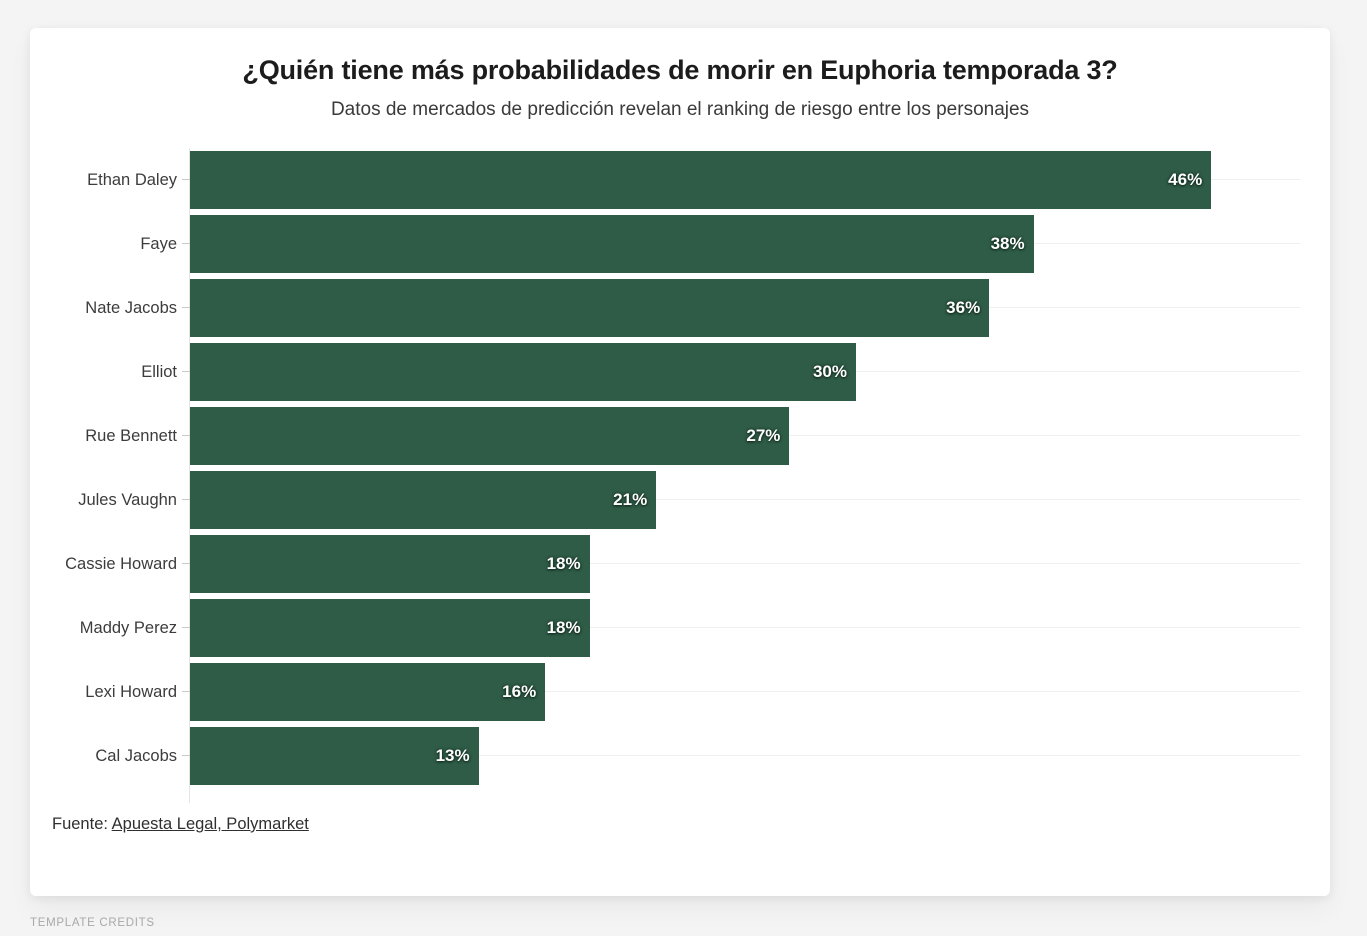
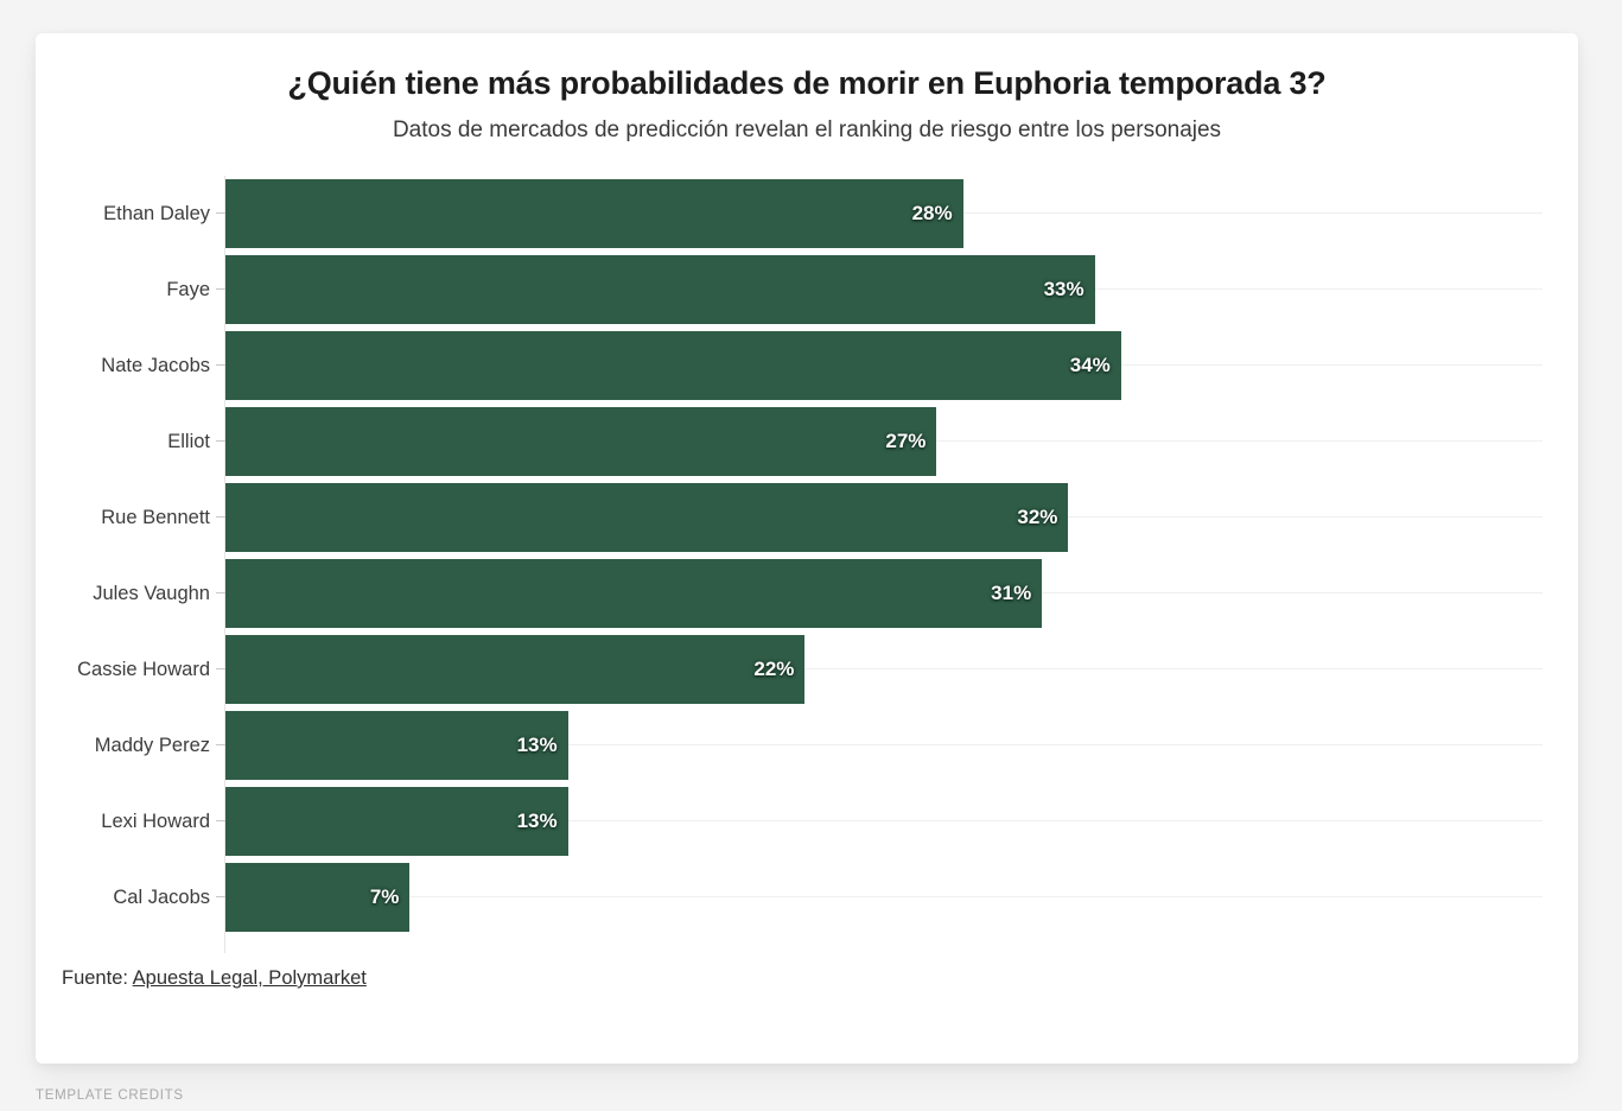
Ethan Daley: 46% -> 28%
Faye: 38% -> 33%
Nate Jacobs: 36% -> 34%
Elliot: 30% -> 27%
Rue Bennett: 27% -> 32%
Jules Vaughn: 21% -> 31%
Cassie Howard: 18% -> 22%
Maddy Perez: 18% -> 13%
Lexi Howard: 16% -> 13%
Cal Jacobs: 13% -> 7%
